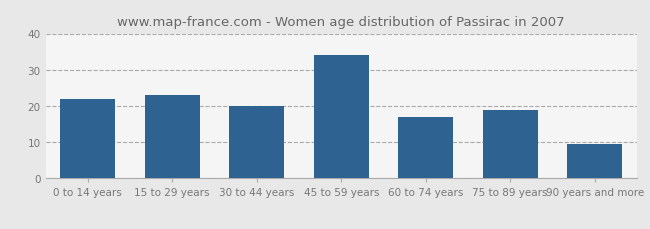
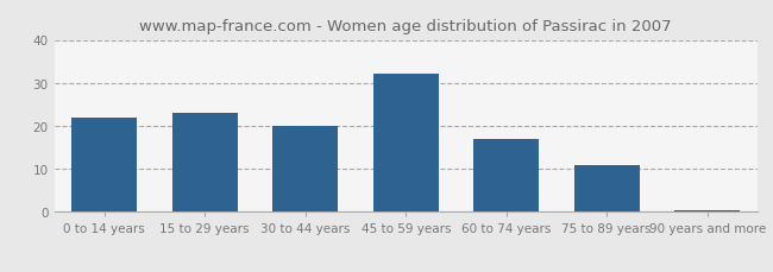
45 to 59 years: 34.0 -> 32.0
75 to 89 years: 19.0 -> 11.0
90 years and more: 9.5 -> 0.5
